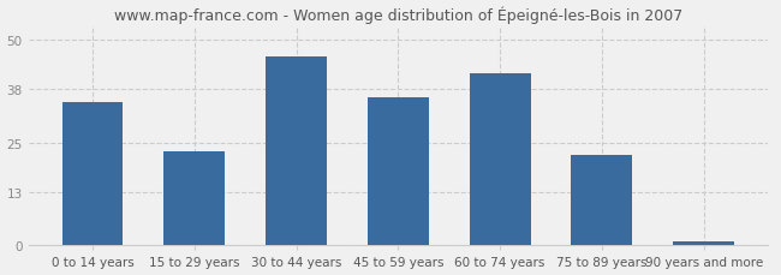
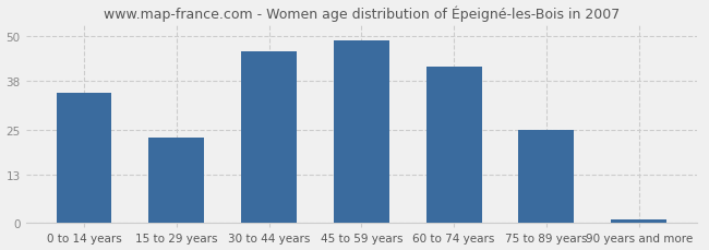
45 to 59 years: 36 -> 49
75 to 89 years: 22 -> 25
